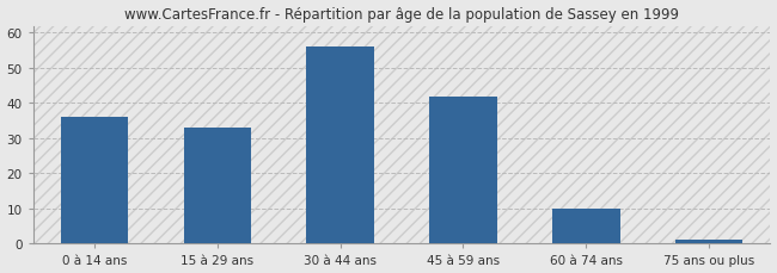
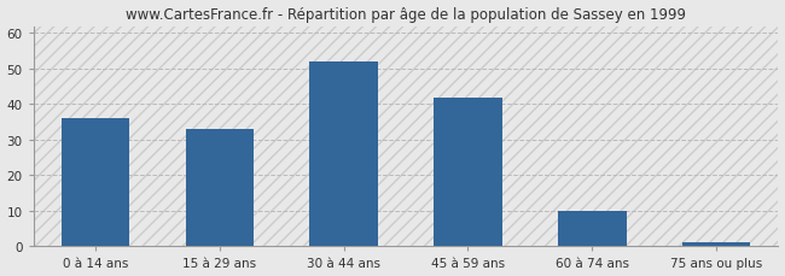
30 à 44 ans: 56 -> 52
